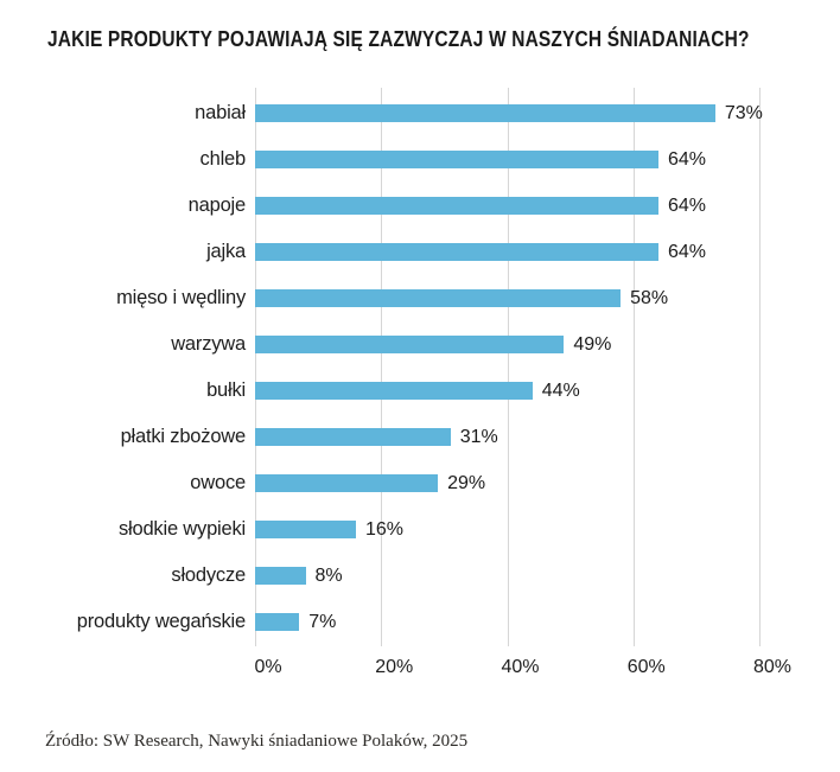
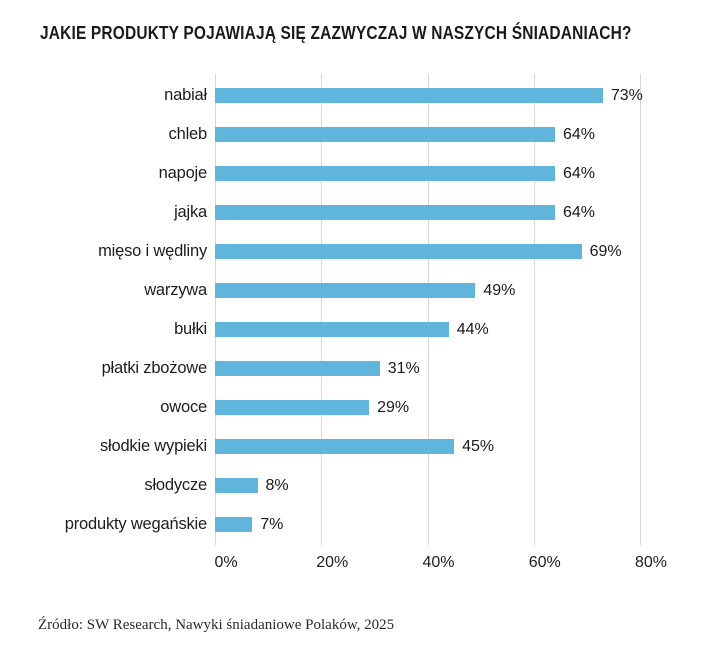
mięso i wędliny: 58% -> 69%
słodkie wypieki: 16% -> 45%
